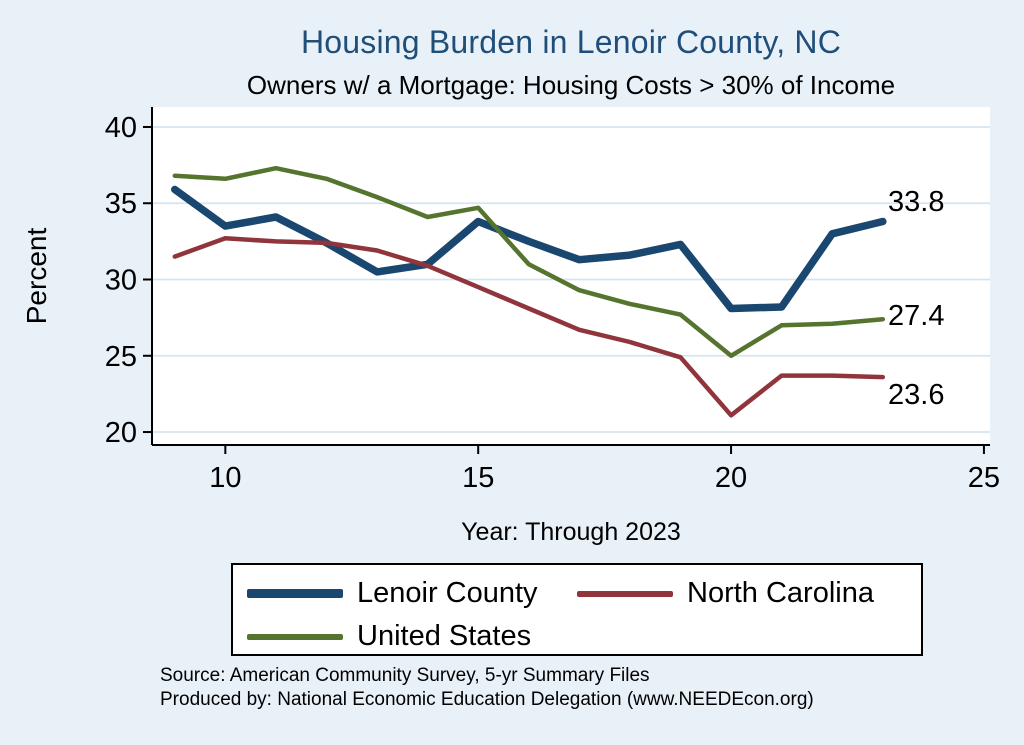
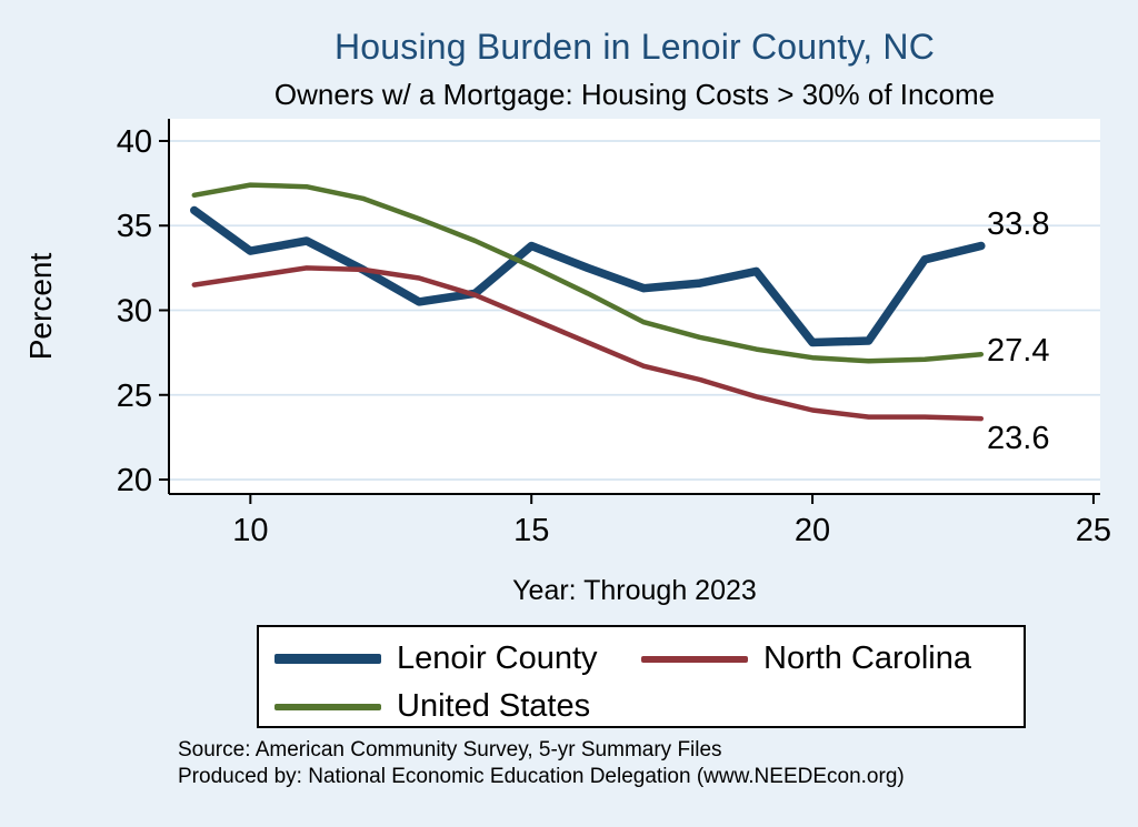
North Carolina/10: 32.7 -> 32.0
United States/10: 36.6 -> 37.4
United States/15: 34.7 -> 32.6
North Carolina/20: 21.1 -> 24.1
United States/20: 25.0 -> 27.2
